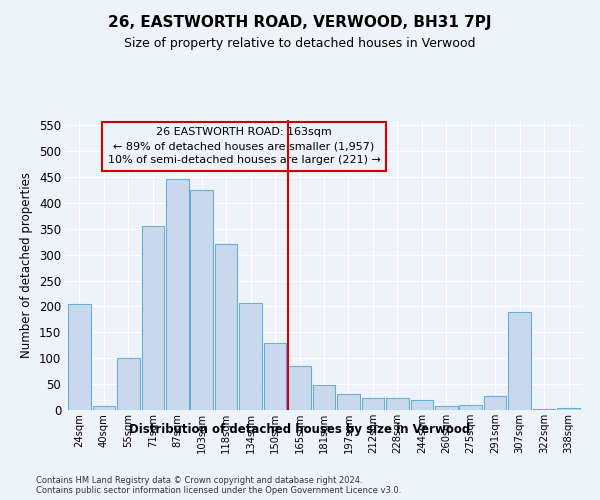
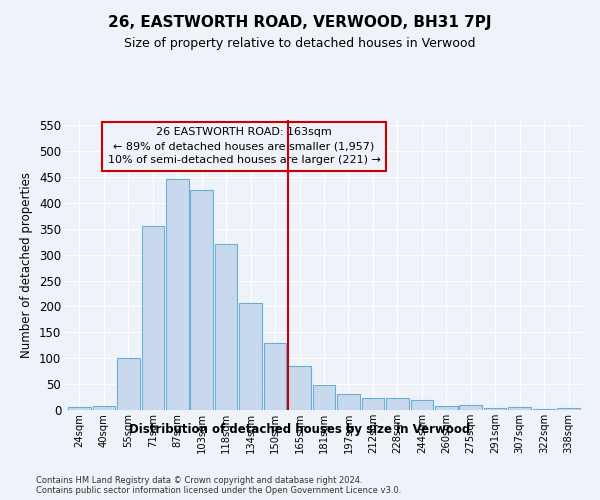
24sqm: 204 -> 5
291sqm: 28 -> 3
307sqm: 190 -> 5
